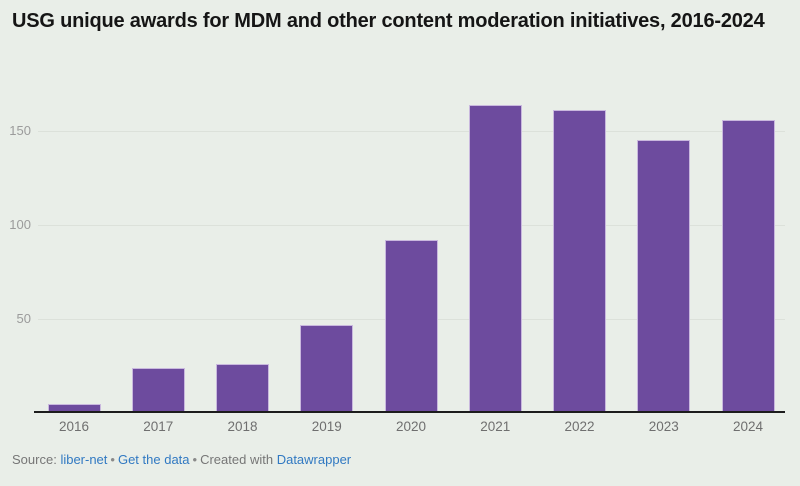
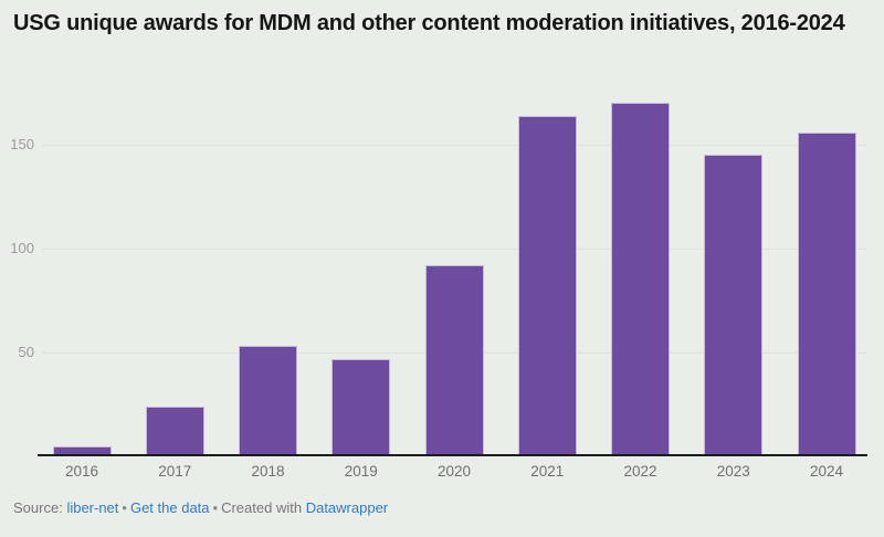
2018: 26 -> 53
2022: 161 -> 170
